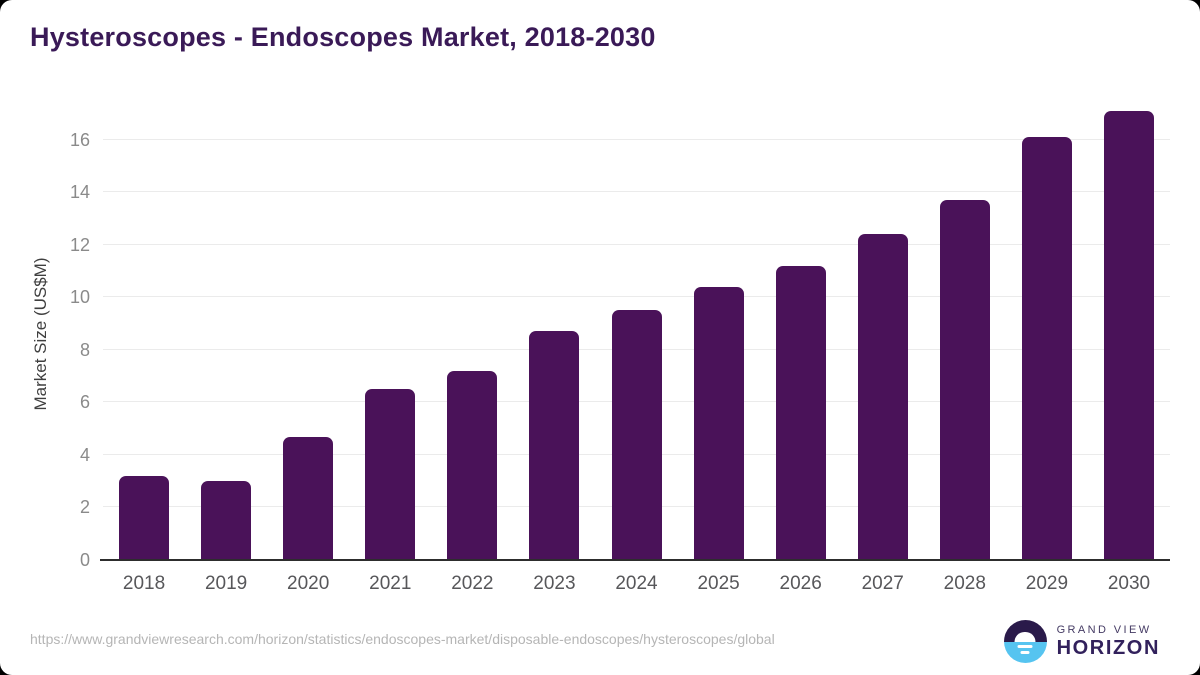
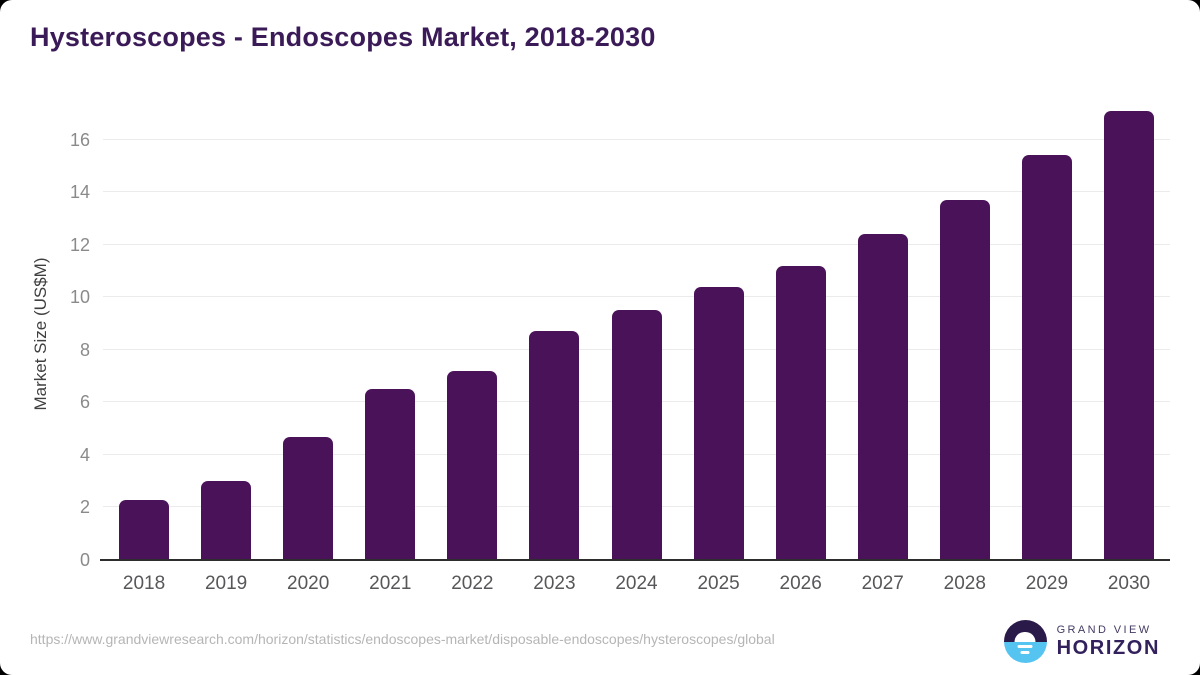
2018: 3.2 -> 2.3
2029: 16.1 -> 15.4
